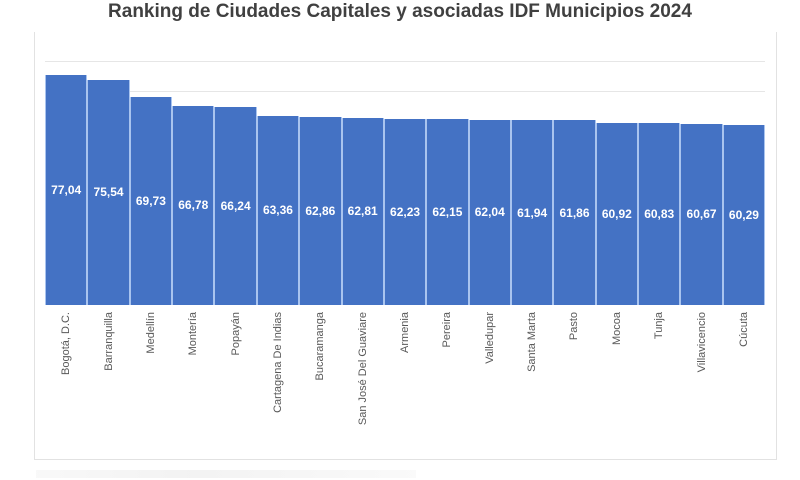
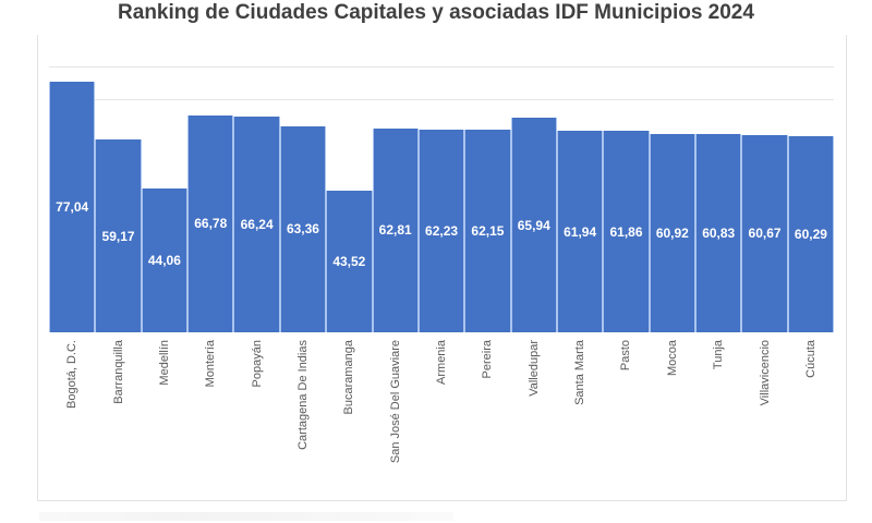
Barranquilla: 75,54 -> 59,17
Medellín: 69,73 -> 44,06
Bucaramanga: 62,86 -> 43,52
Valledupar: 62,04 -> 65,94
